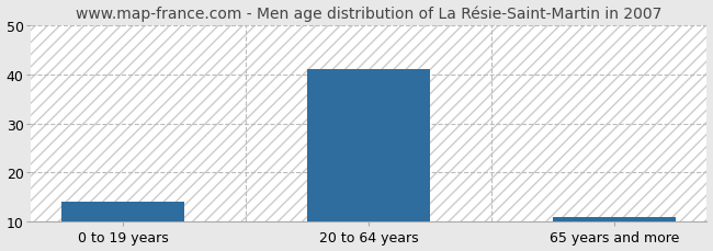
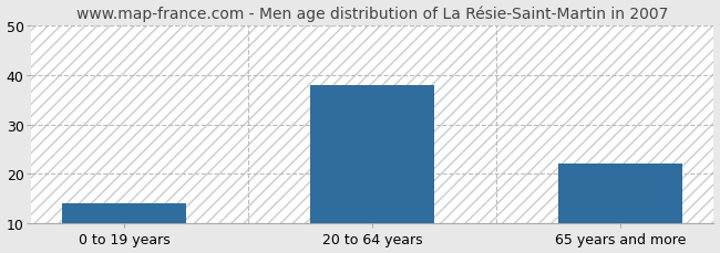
20 to 64 years: 41 -> 38
65 years and more: 11 -> 22
